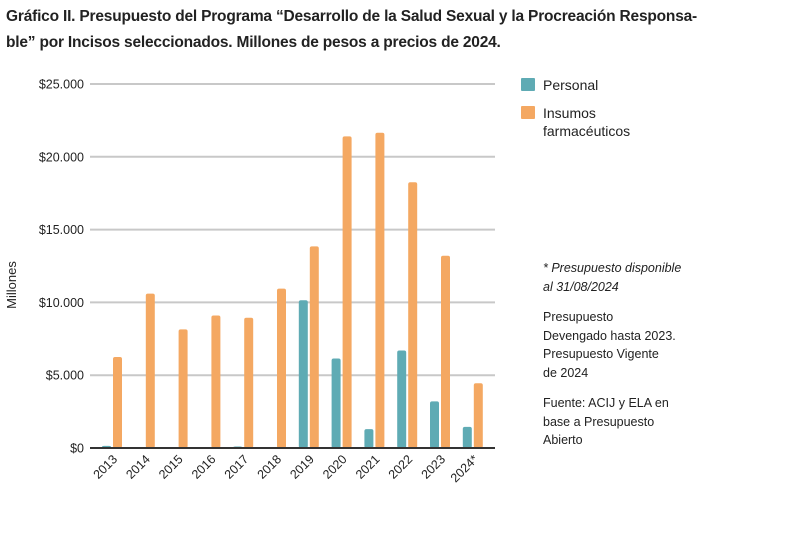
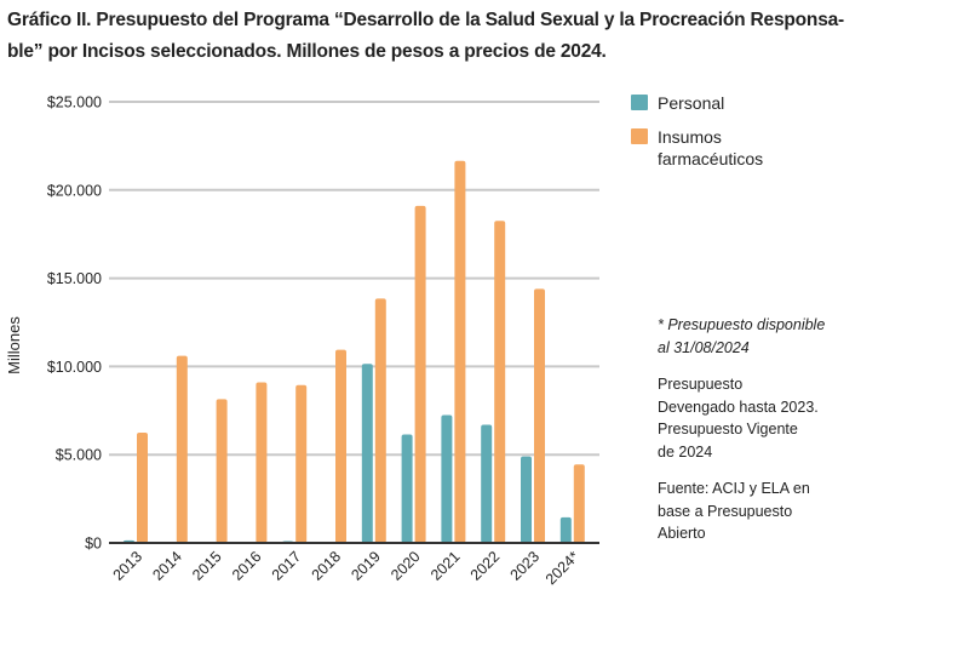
Insumos farmacéuticos/2020: $21400 -> $19100
Personal/2021: $1300 -> $7200
Personal/2023: $3200 -> $4900
Insumos farmacéuticos/2023: $13200 -> $14400
